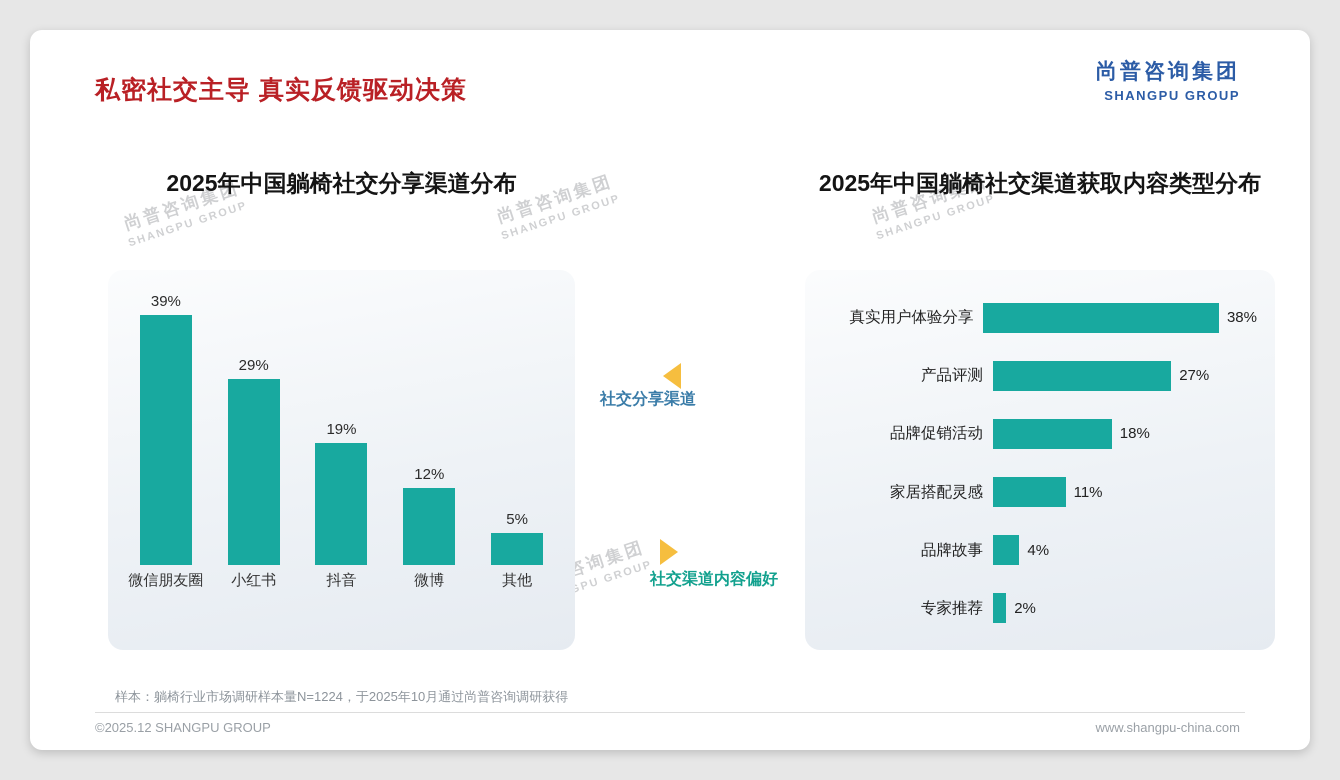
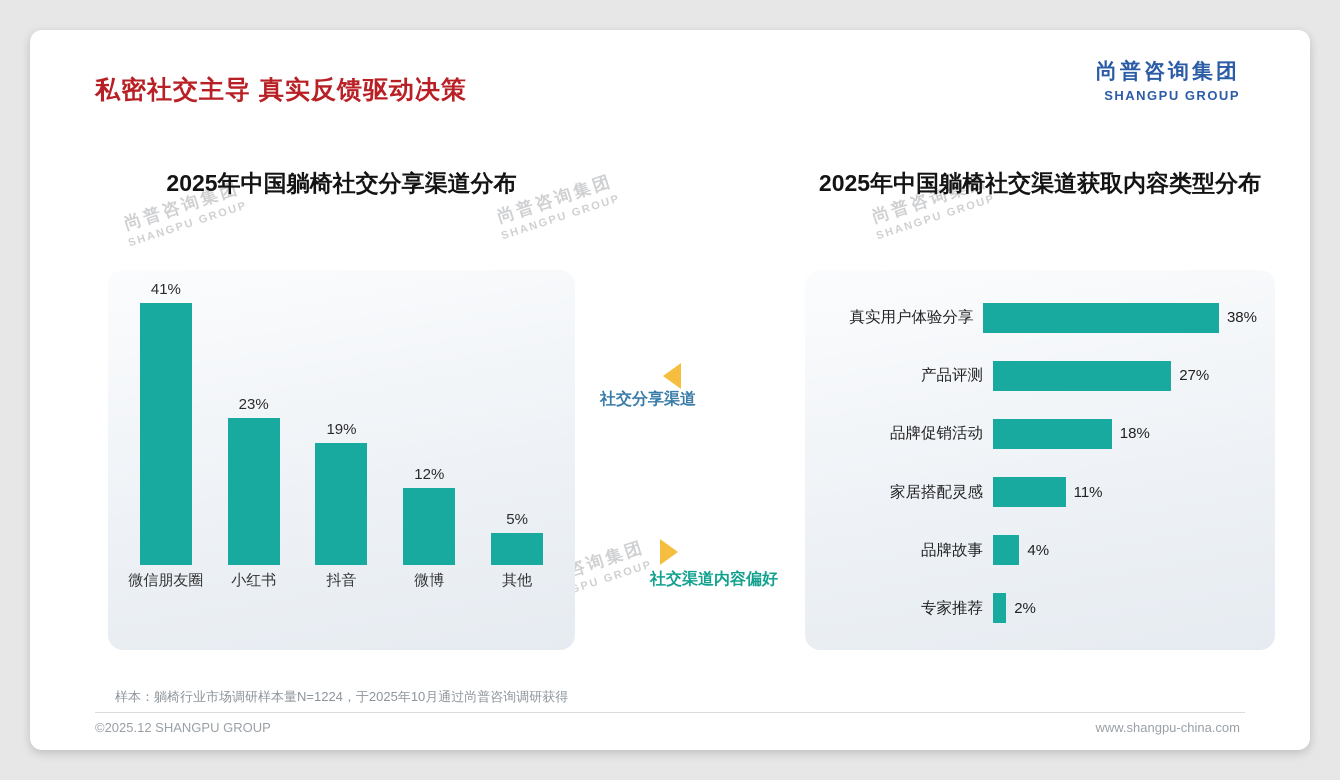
2025年中国躺椅社交分享渠道分布/微信朋友圈: 39% -> 41%
2025年中国躺椅社交分享渠道分布/小红书: 29% -> 23%
